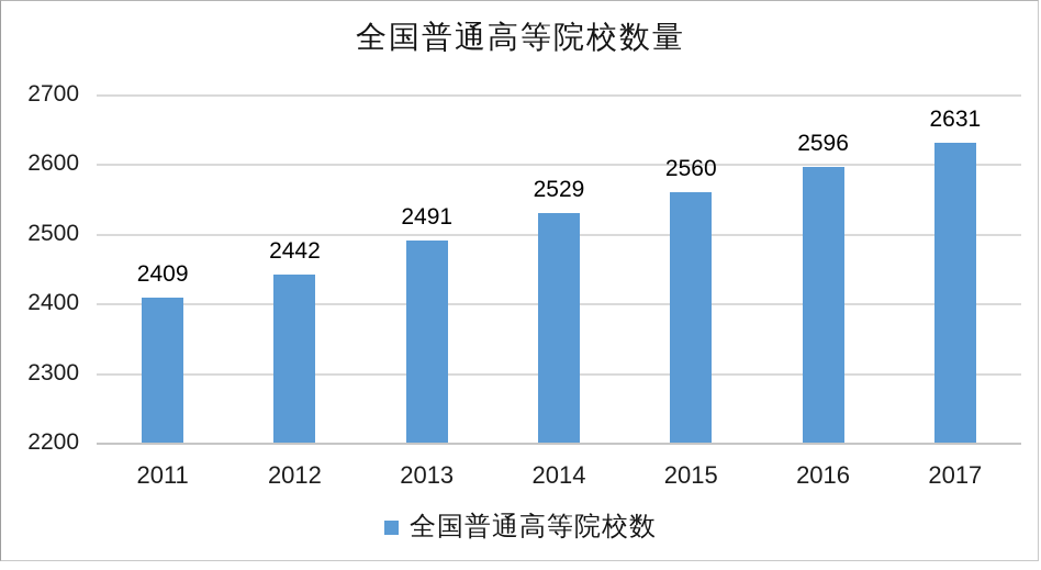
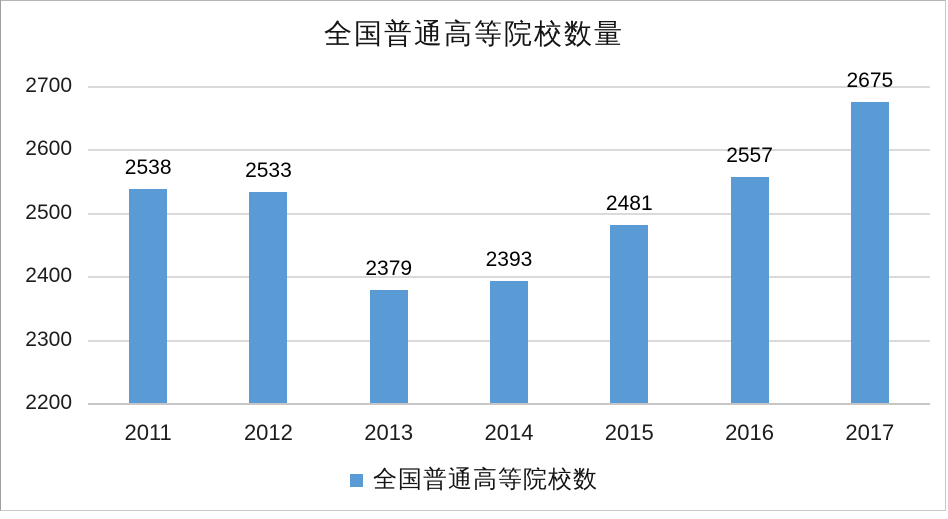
2011: 2409 -> 2538
2012: 2442 -> 2533
2013: 2491 -> 2379
2014: 2529 -> 2393
2015: 2560 -> 2481
2016: 2596 -> 2557
2017: 2631 -> 2675
